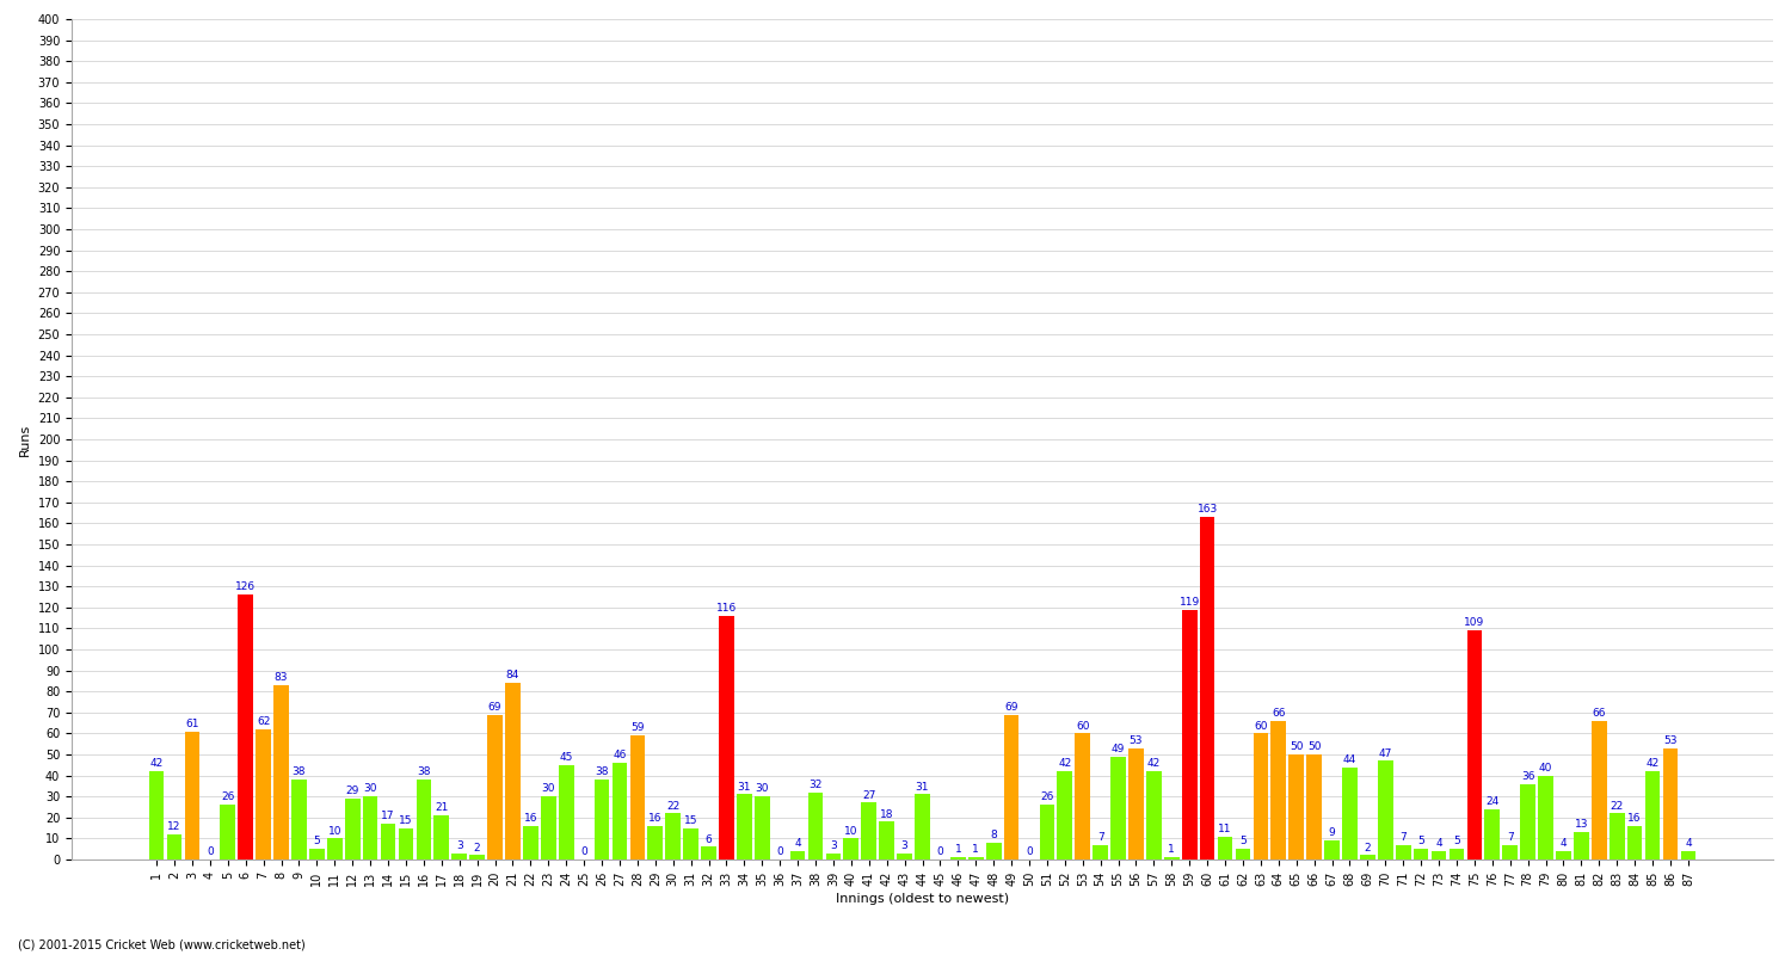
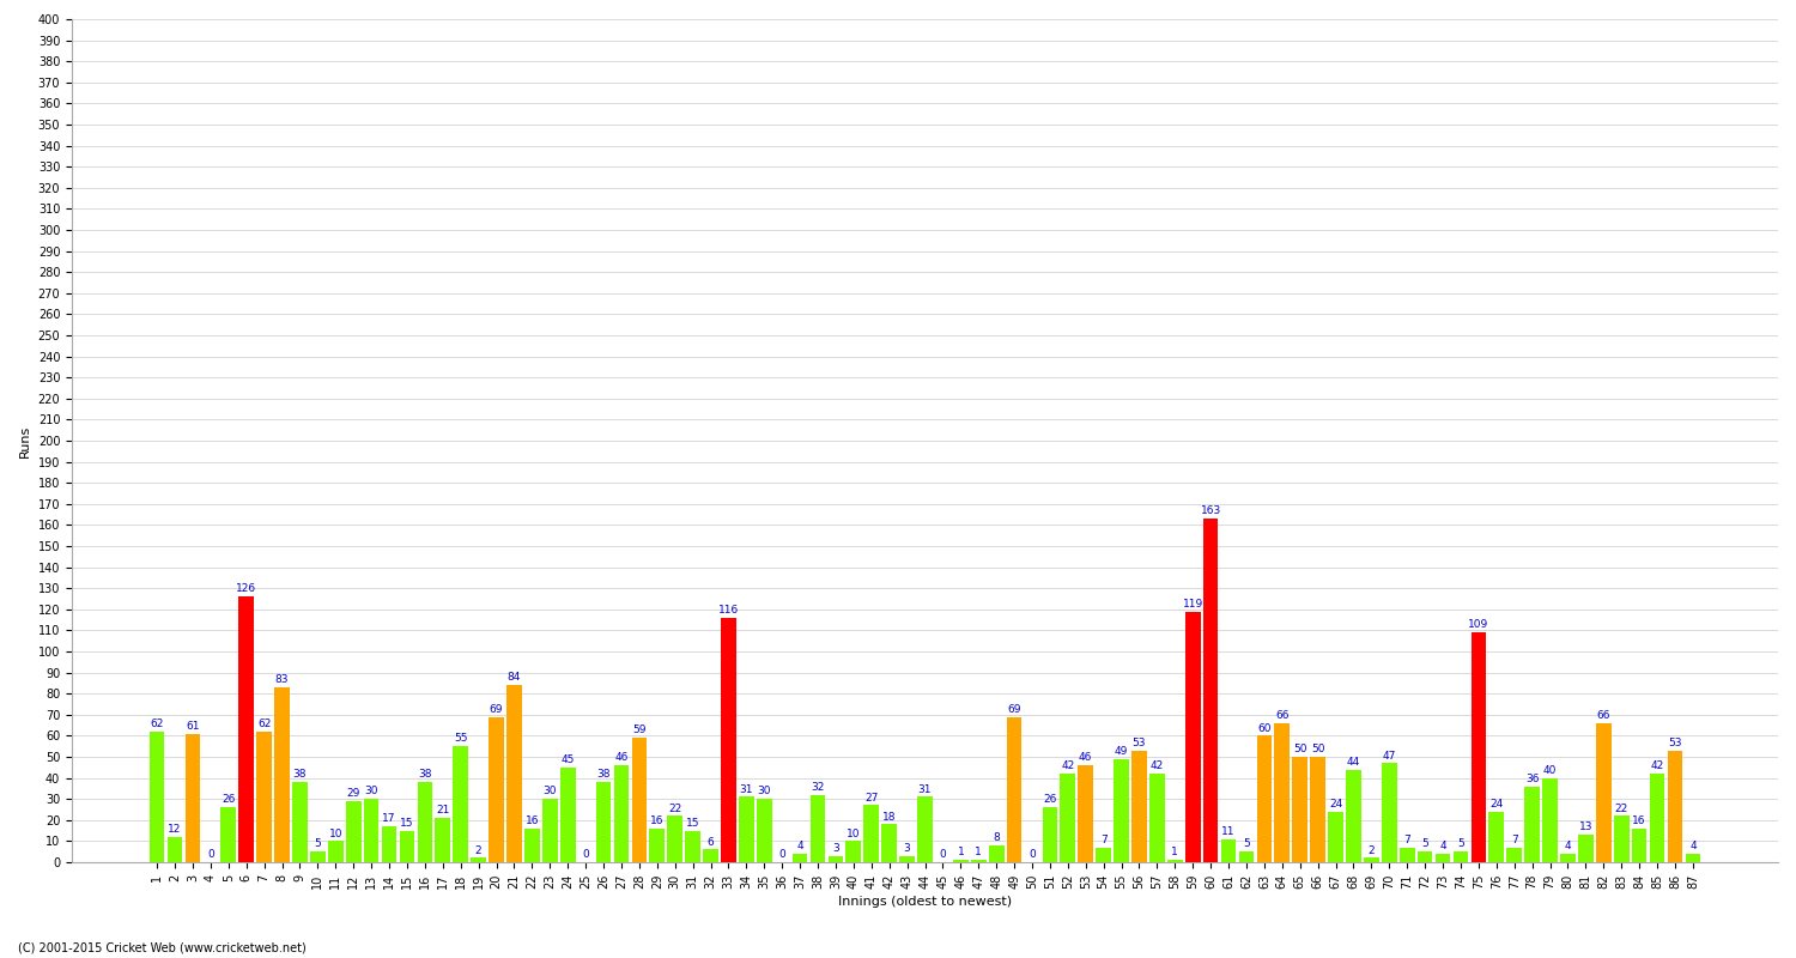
1: 42 -> 62
18: 3 -> 55
53: 60 -> 46
67: 9 -> 24
